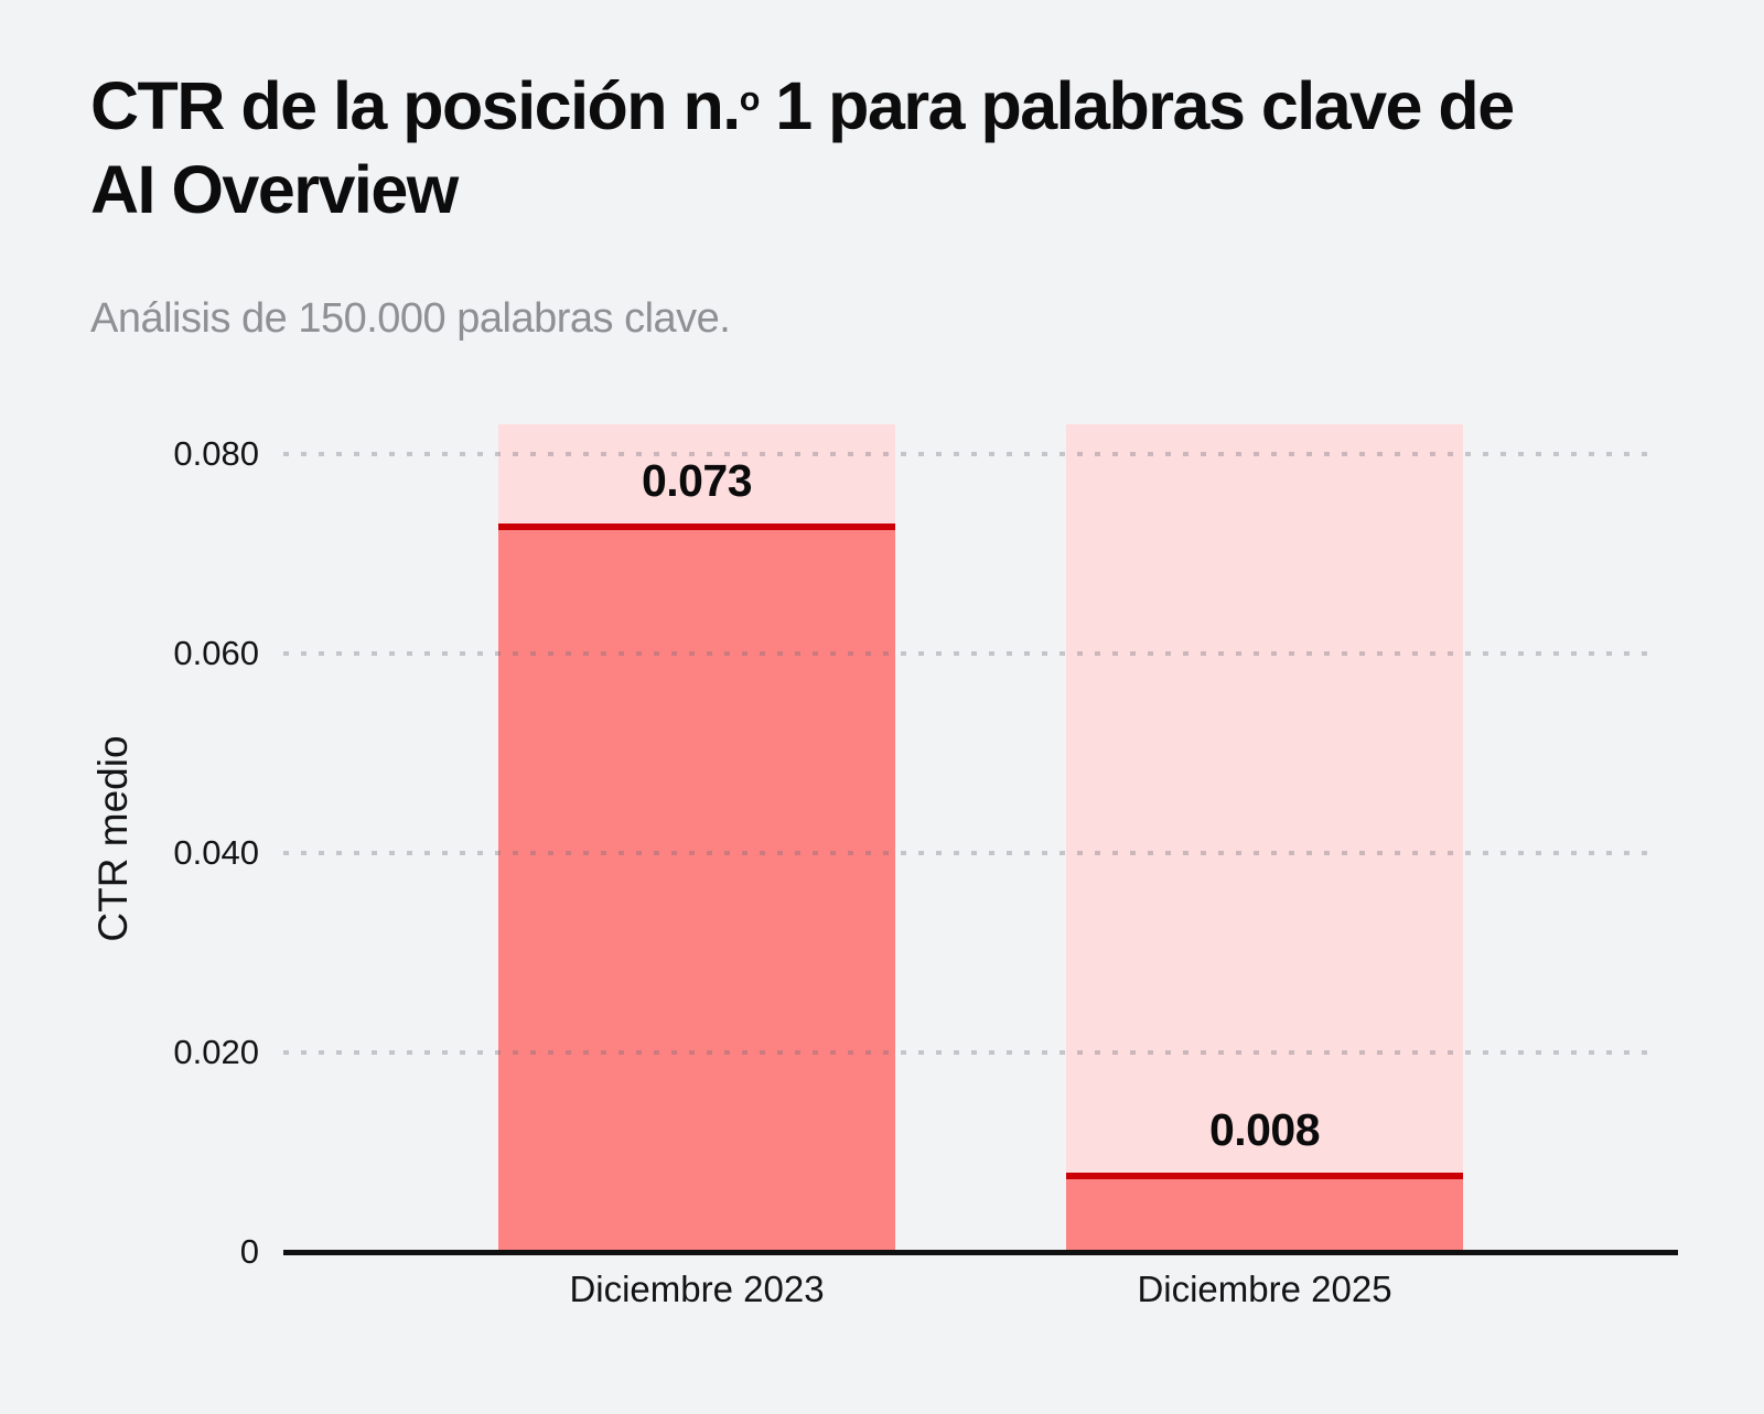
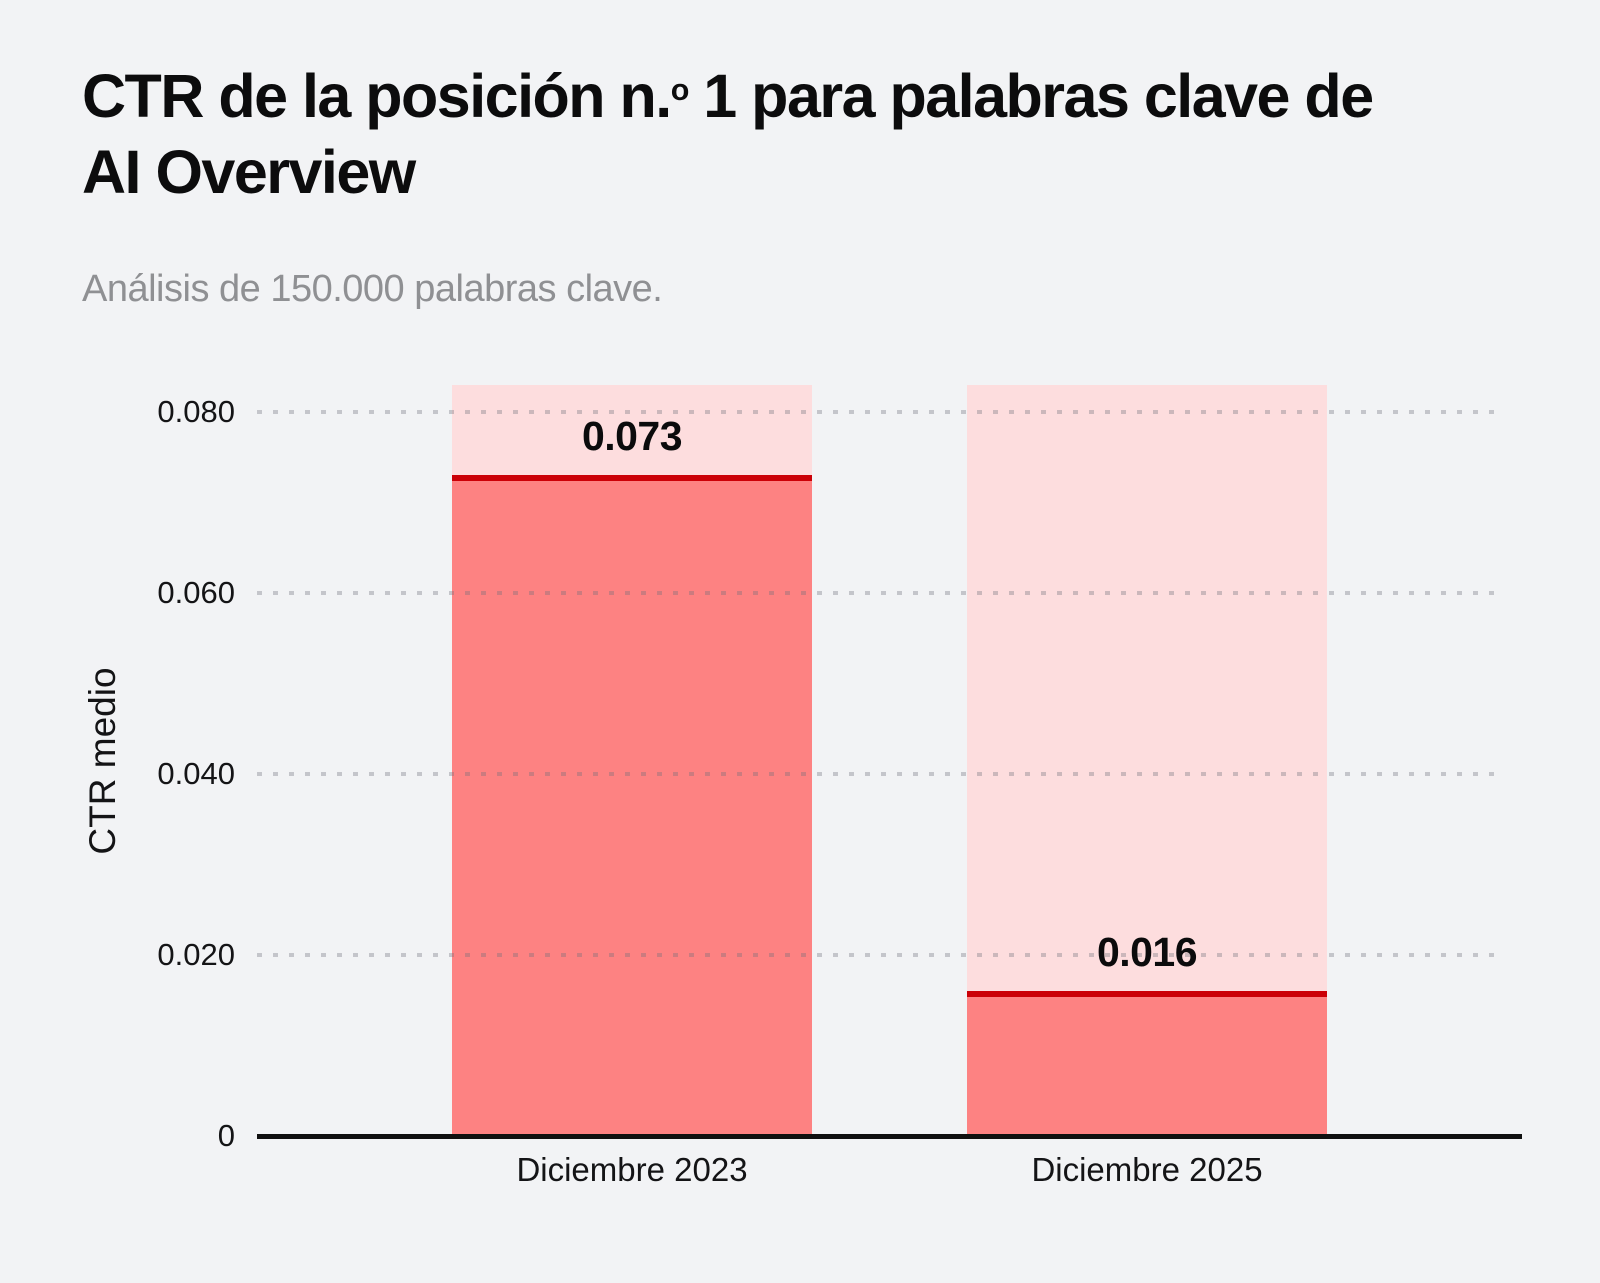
Diciembre 2025: 0.008 -> 0.016
